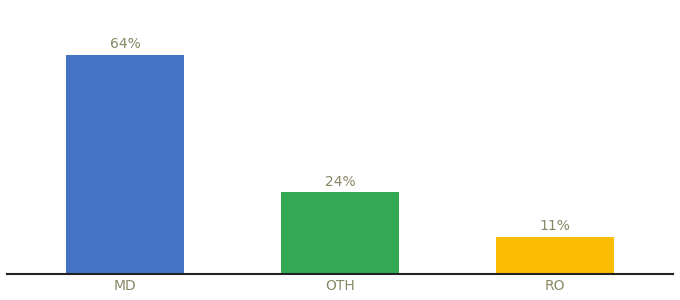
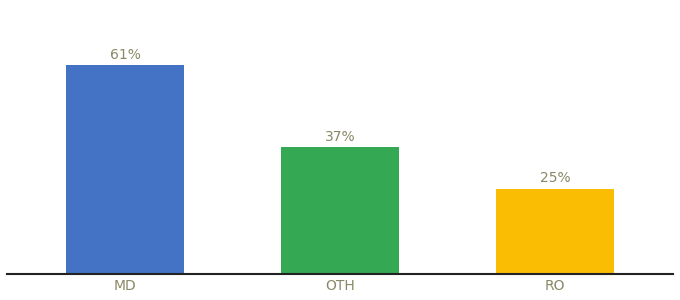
MD: 64% -> 61%
OTH: 24% -> 37%
RO: 11% -> 25%
